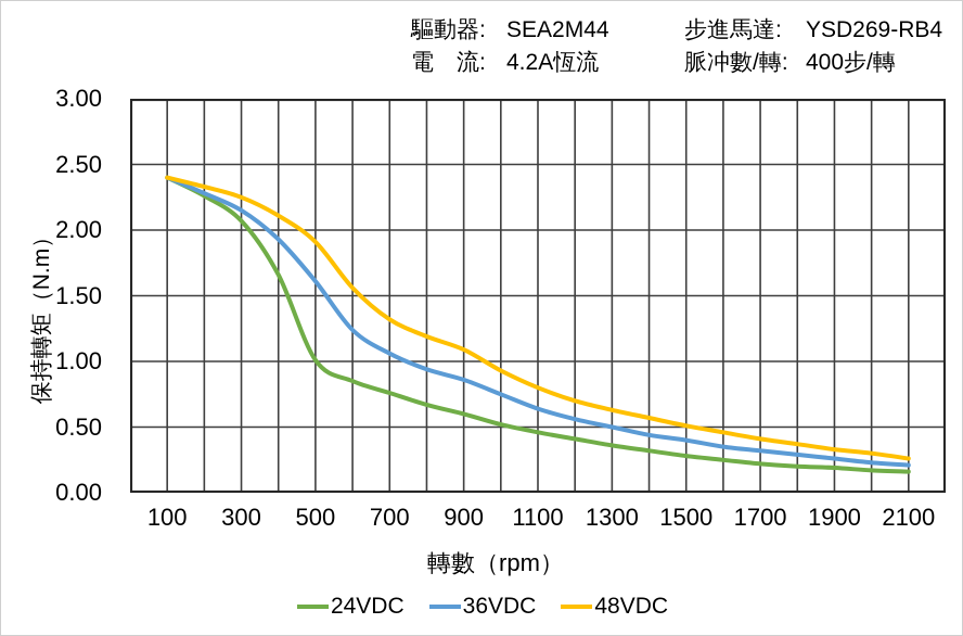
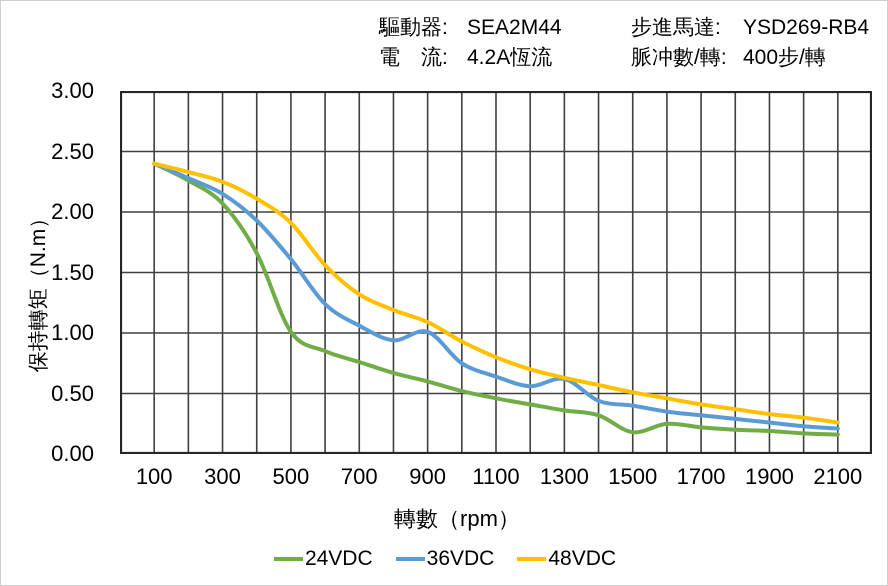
36VDC/900: 0.86 -> 1.01
36VDC/1300: 0.50 -> 0.62
24VDC/1500: 0.28 -> 0.18
